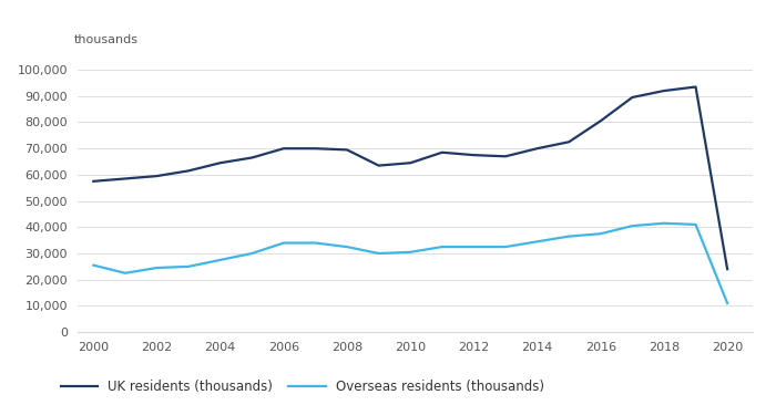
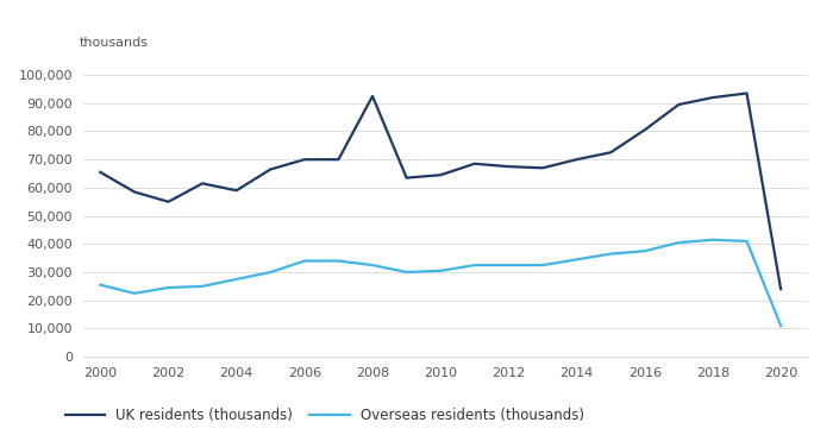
UK residents (thousands)/2000: 57,500 -> 65,500
UK residents (thousands)/2002: 59,500 -> 55,000
UK residents (thousands)/2004: 64,500 -> 59,000
UK residents (thousands)/2008: 69,500 -> 92,500
